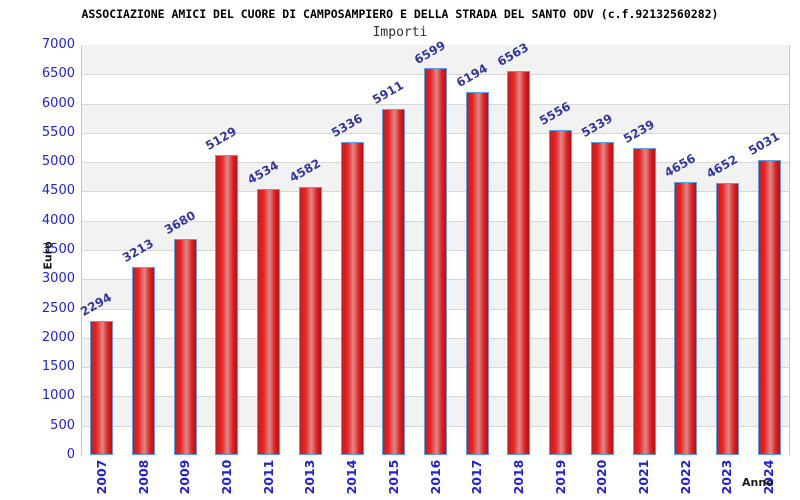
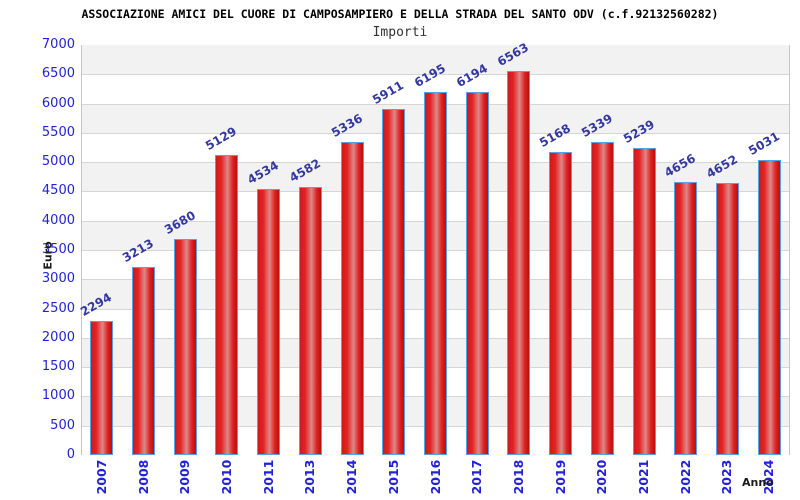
2016: 6599 -> 6195
2019: 5556 -> 5168
